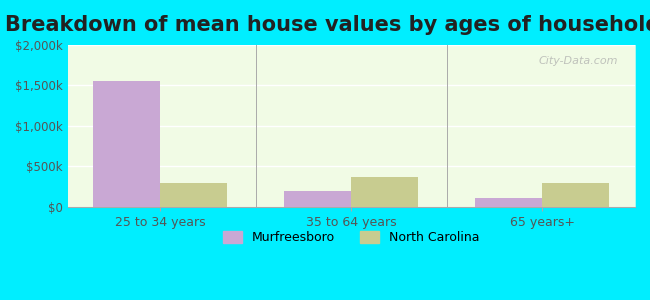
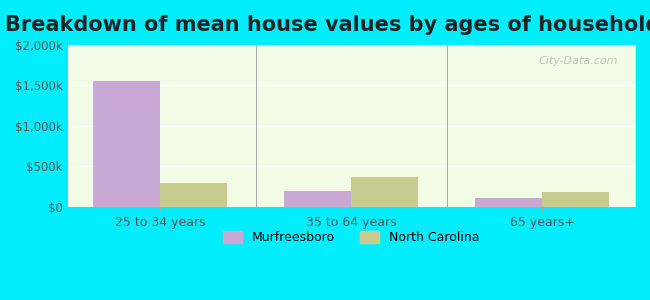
North Carolina/65 years+: $290k -> $180k
